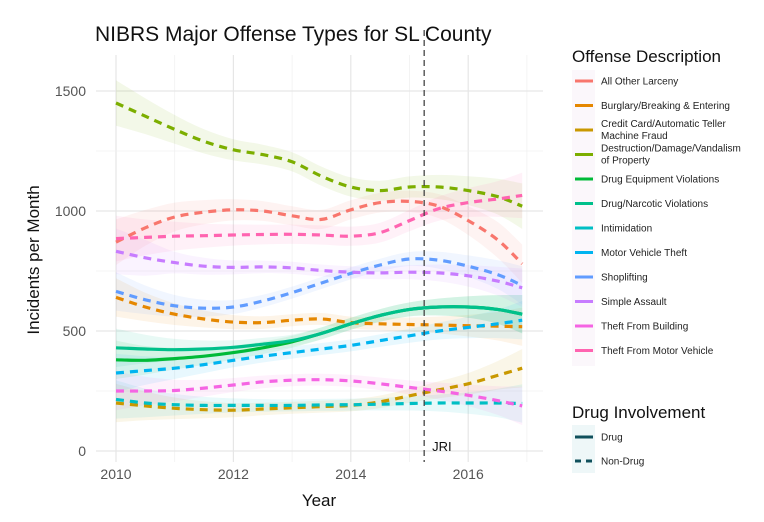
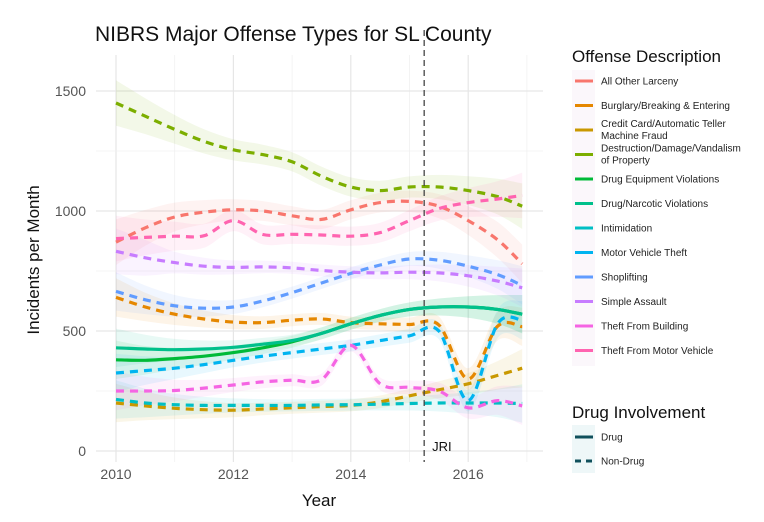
Theft From Motor Vehicle/2012: 900 -> 960
Theft From Building/2014: 290 -> 440
Burglary/Breaking & Entering/2016: 520 -> 300
Motor Vehicle Theft/2016: 520 -> 210
Theft From Building/2016: 230 -> 180
